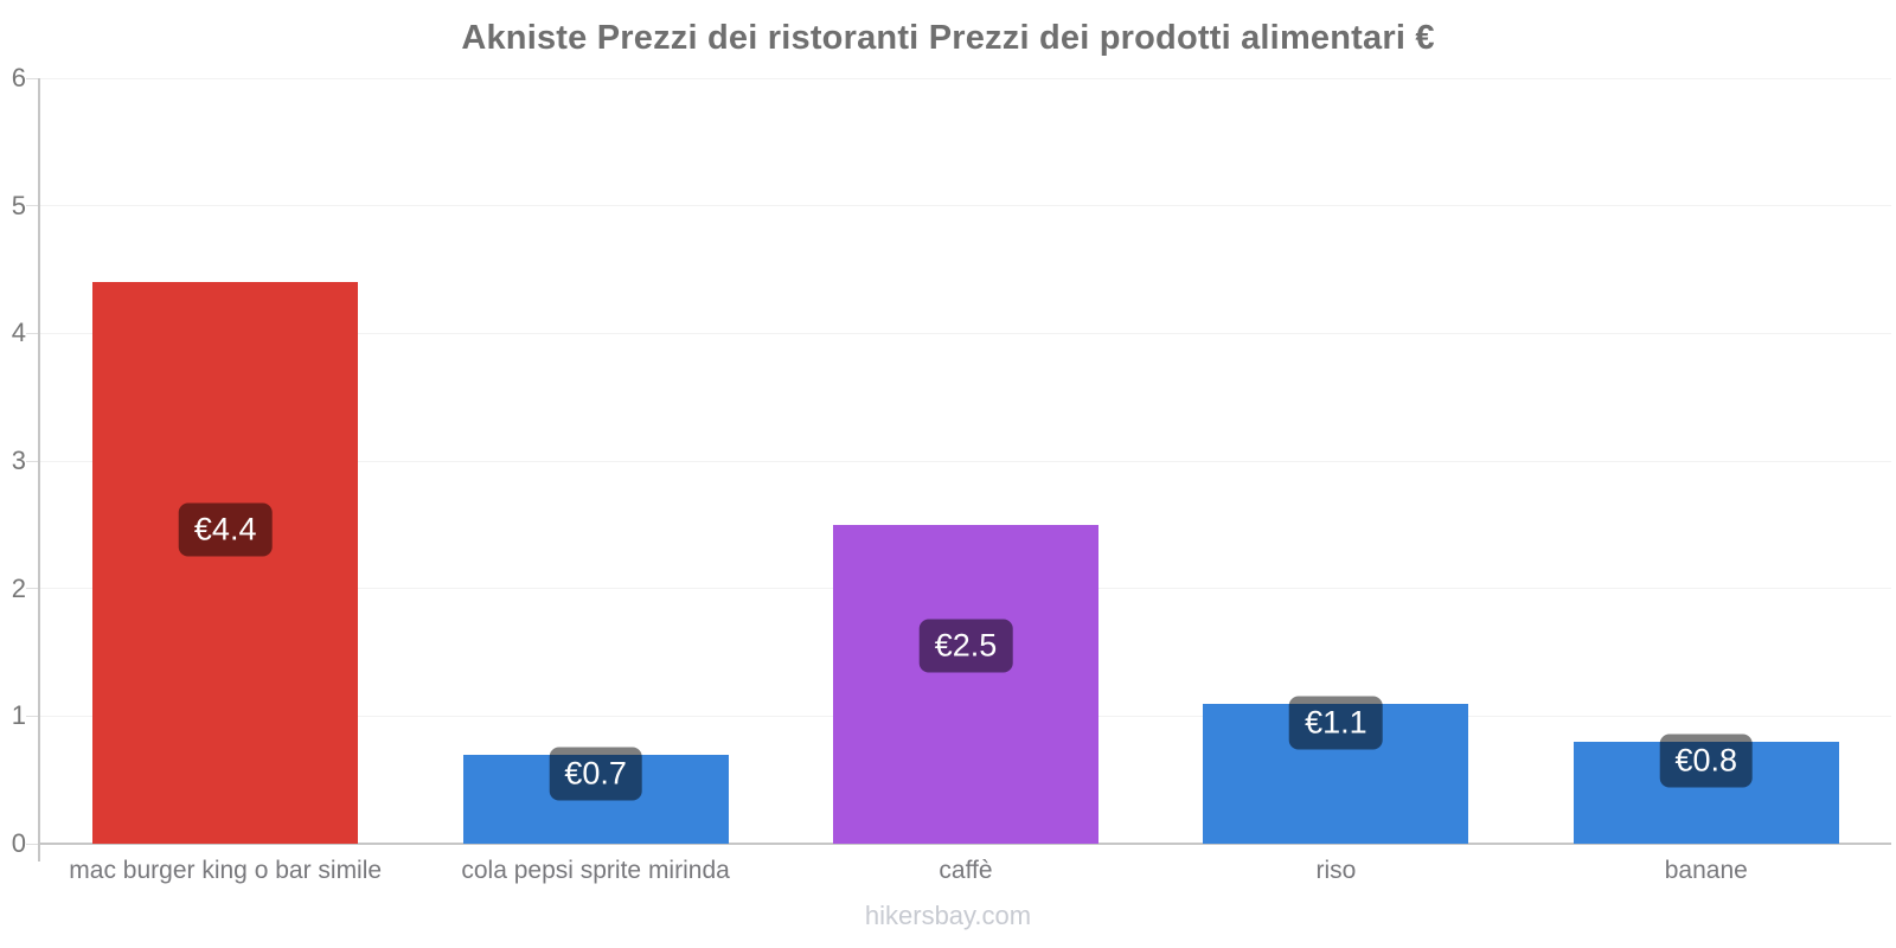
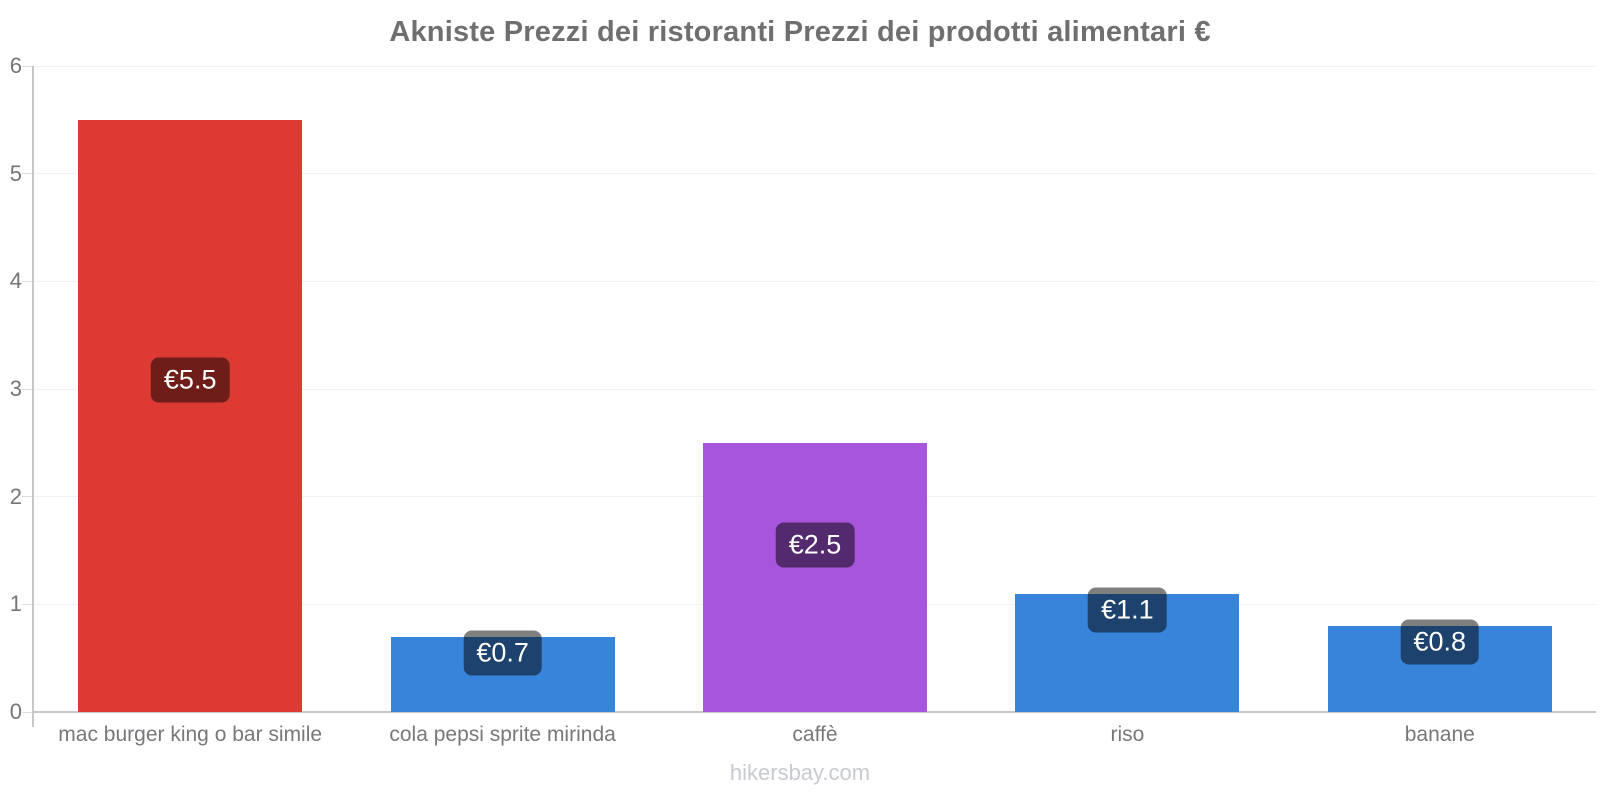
mac burger king o bar simile: €4.4 -> €5.5
